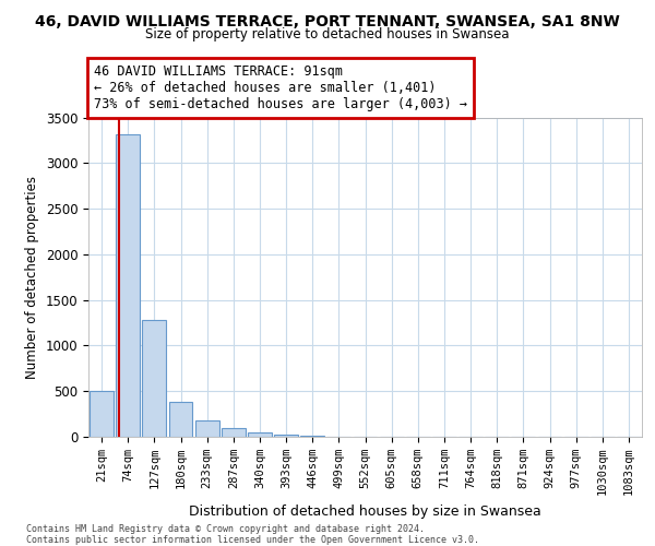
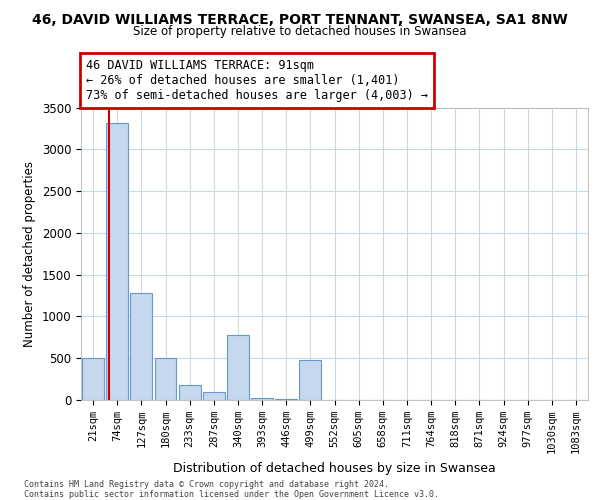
180sqm: 380 -> 500
340sqm: 40 -> 780
499sqm: 0 -> 480
